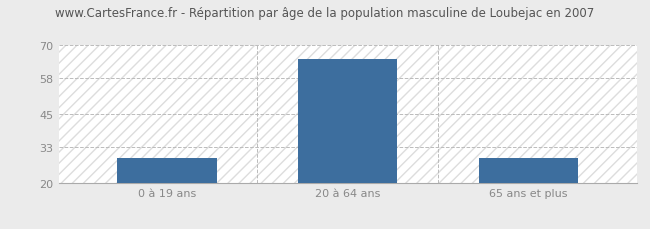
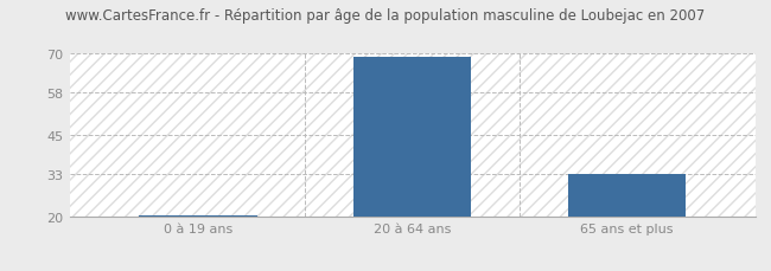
0 à 19 ans: 29.0 -> 20.4
20 à 64 ans: 65.0 -> 69.0
65 ans et plus: 29.0 -> 33.0
